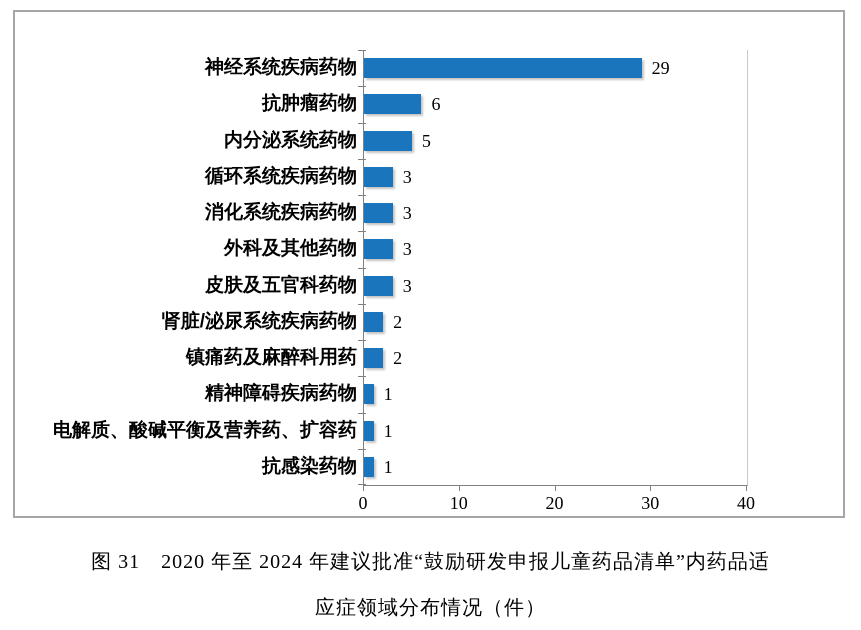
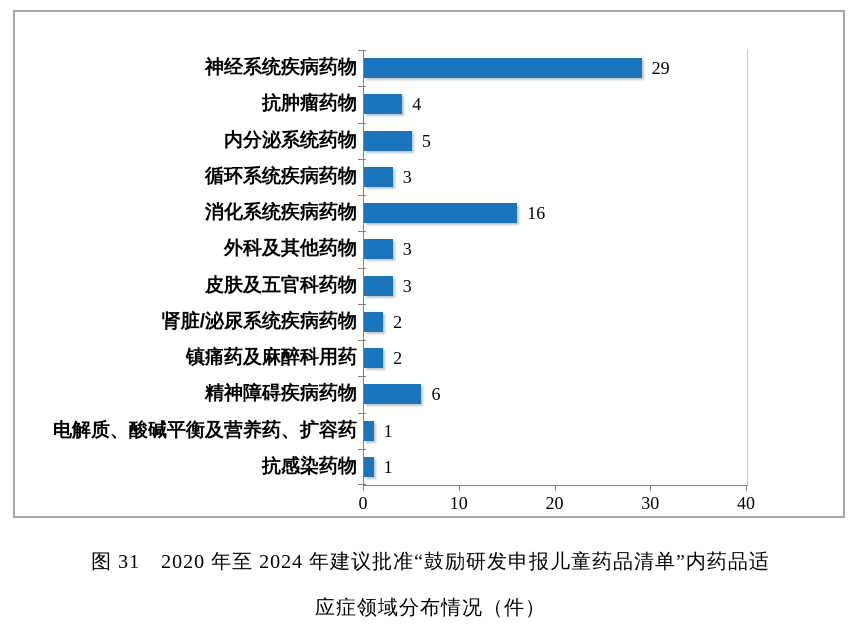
抗肿瘤药物: 6 -> 4
消化系统疾病药物: 3 -> 16
精神障碍疾病药物: 1 -> 6
